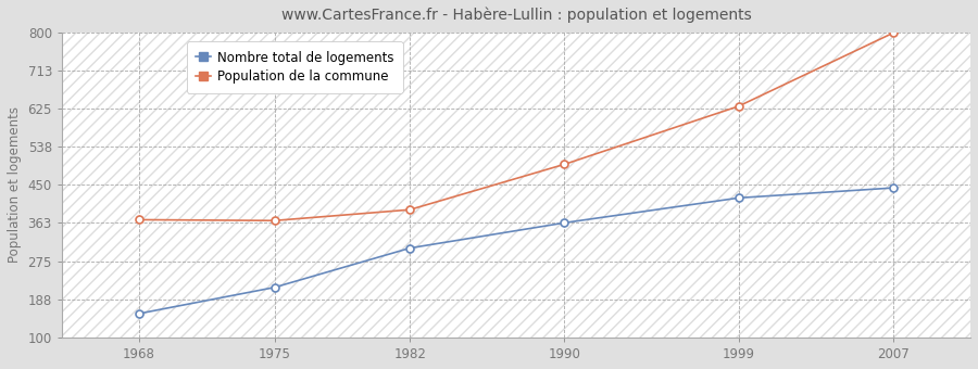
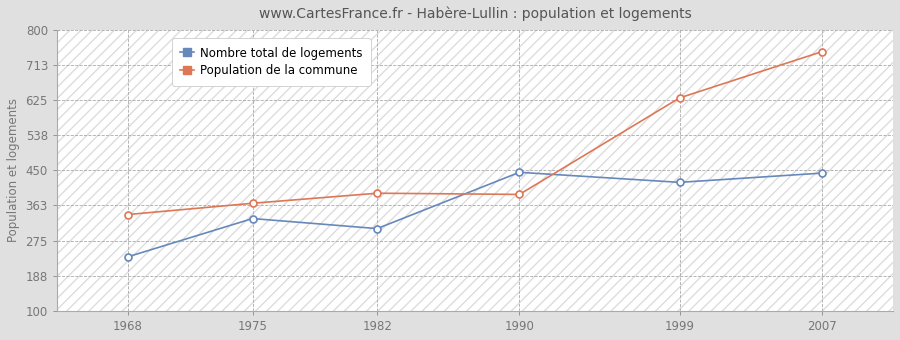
Nombre total de logements/1968: 155 -> 235
Population de la commune/1968: 370 -> 340
Nombre total de logements/1975: 215 -> 330
Nombre total de logements/1990: 363 -> 445
Population de la commune/1990: 497 -> 390
Population de la commune/2007: 798 -> 745
